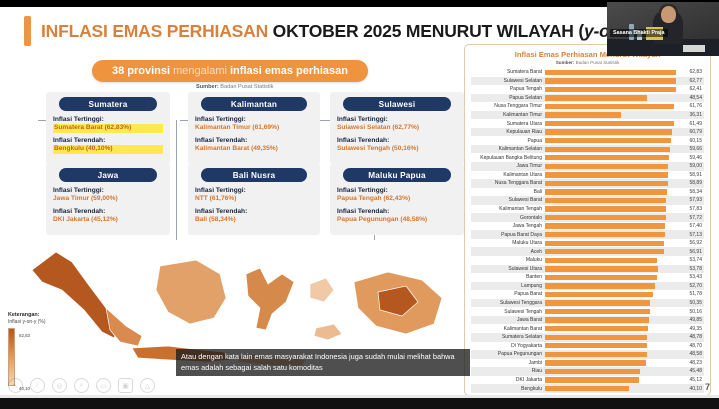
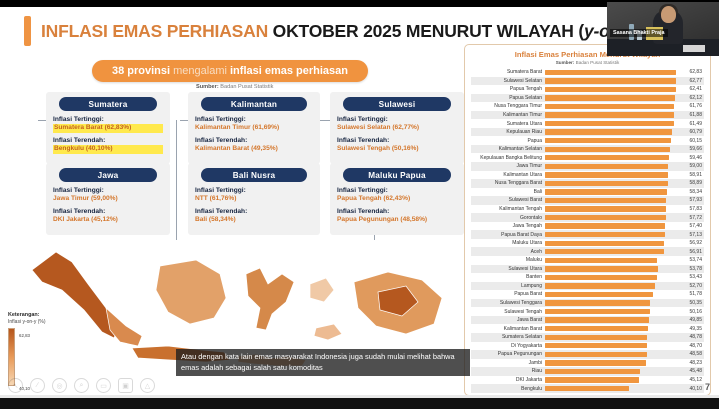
Papua Selatan: 48,54 -> 62,12
Kalimantan Timur: 36,31 -> 61,88
